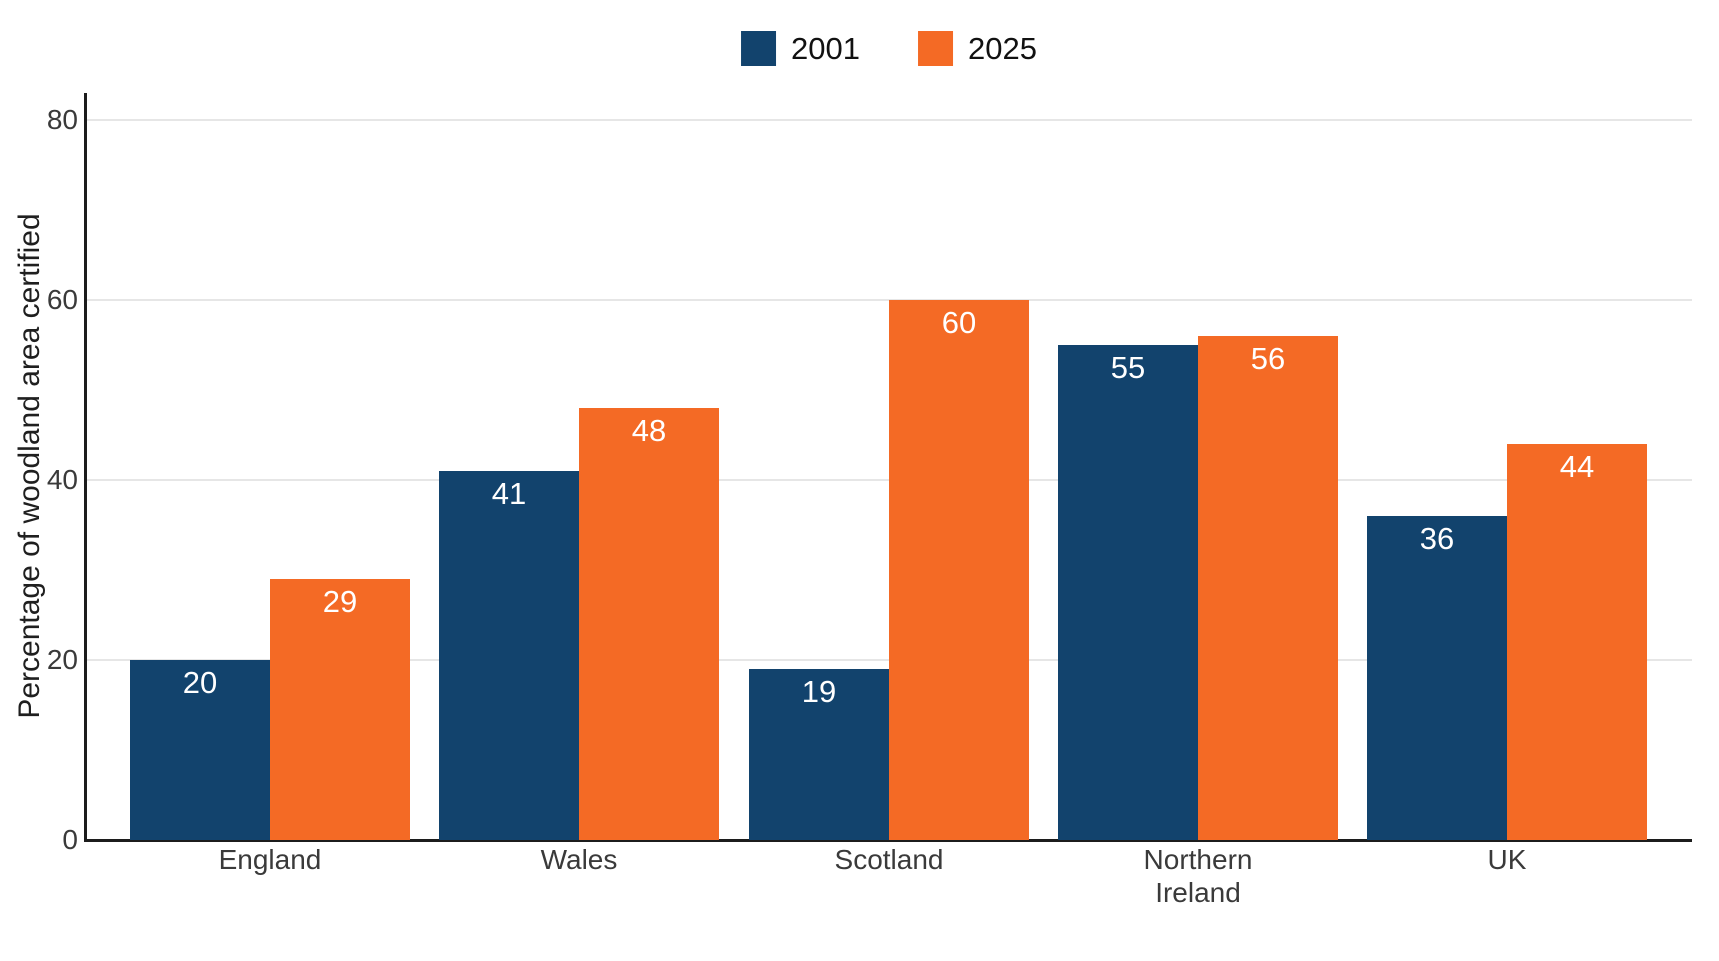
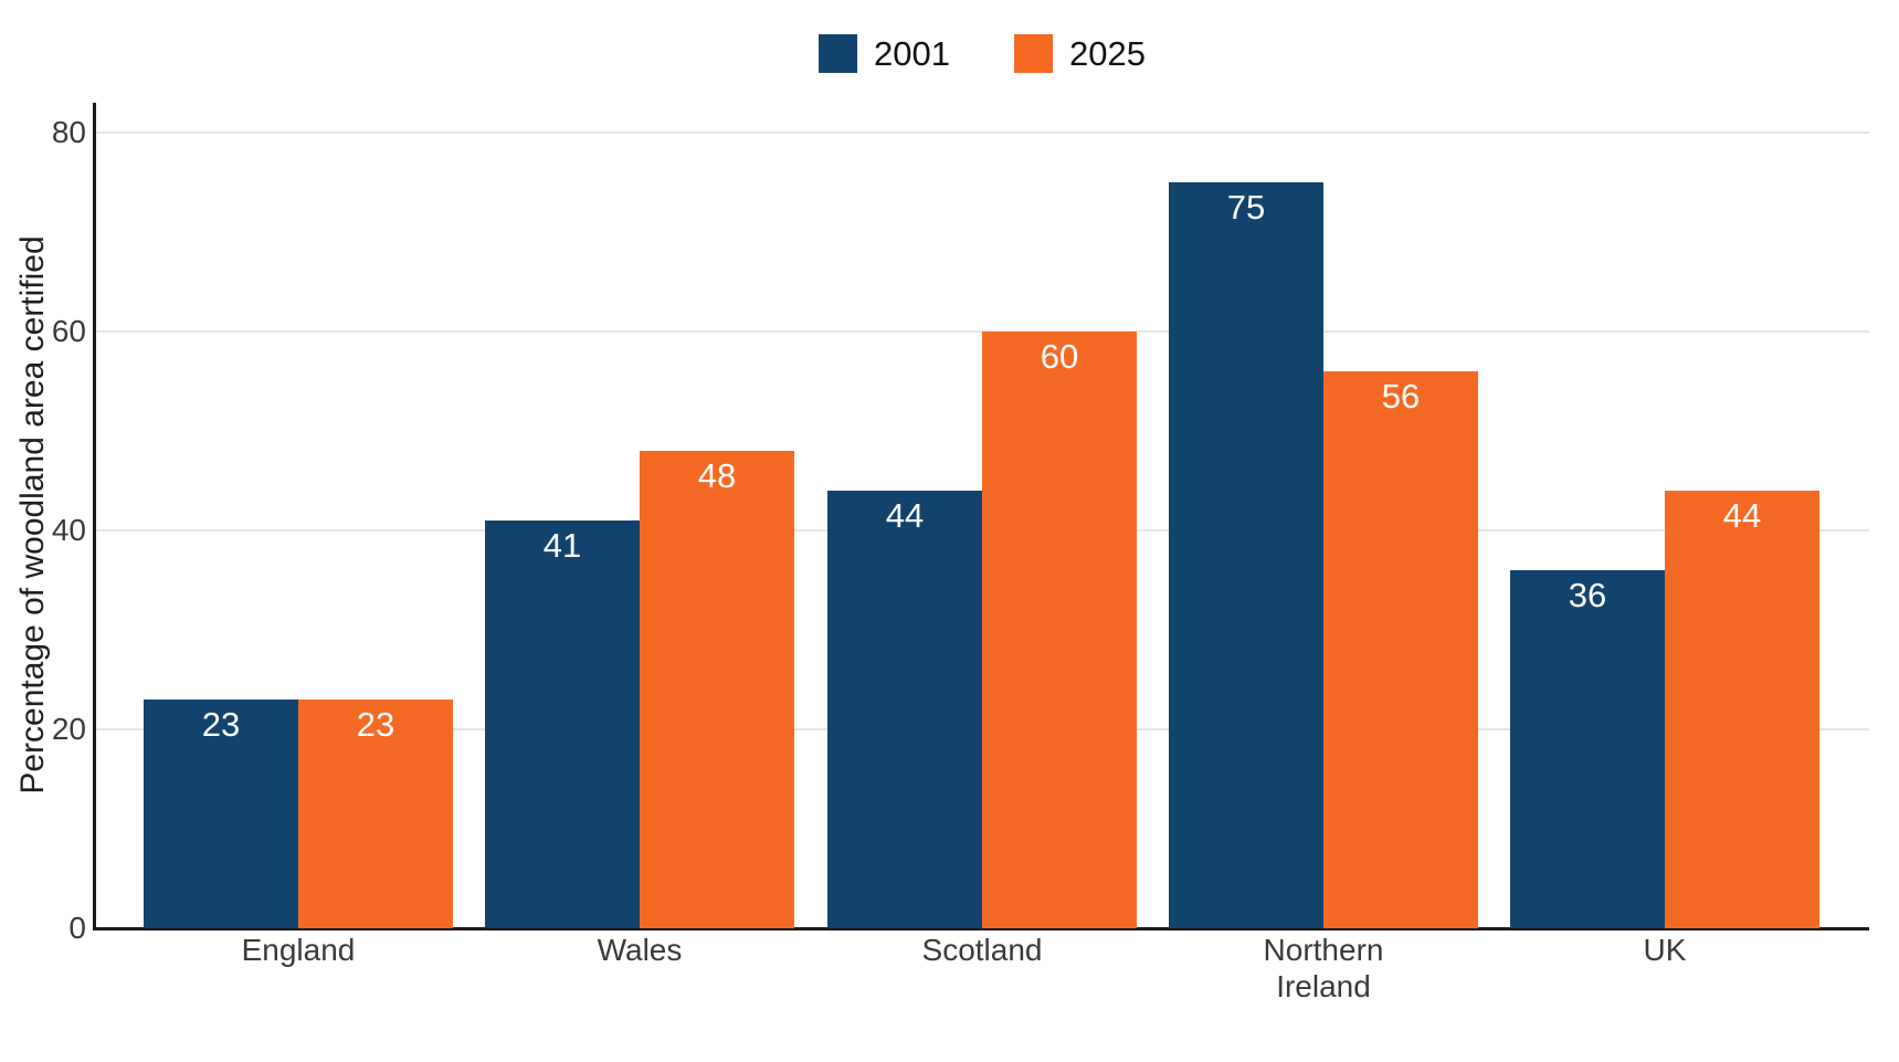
2001/England: 20 -> 23
2025/England: 29 -> 23
2001/Scotland: 19 -> 44
2001/Northern Ireland: 55 -> 75
